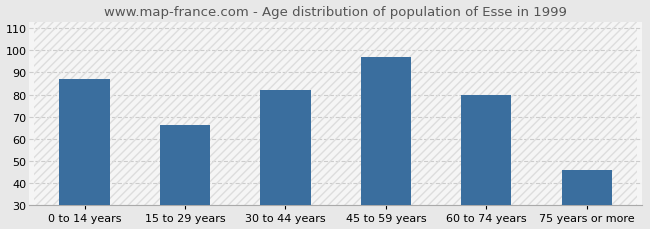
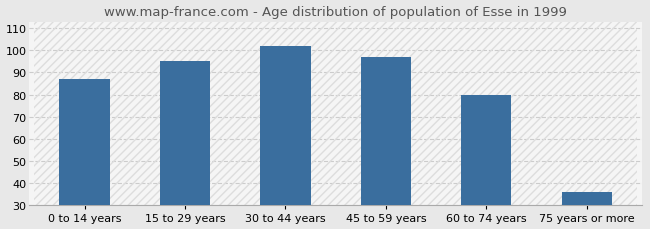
15 to 29 years: 66 -> 95
30 to 44 years: 82 -> 102
75 years or more: 46 -> 36
